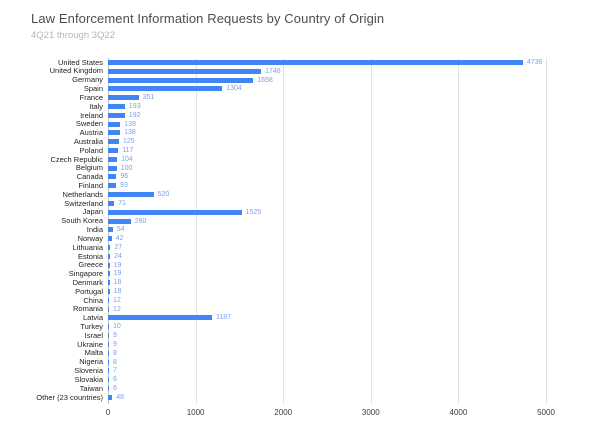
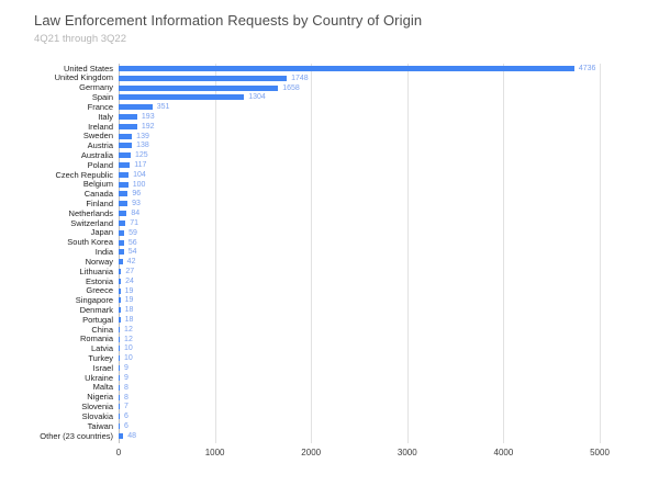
Netherlands: 520 -> 84
Japan: 1525 -> 59
South Korea: 260 -> 56
Latvia: 1187 -> 10
